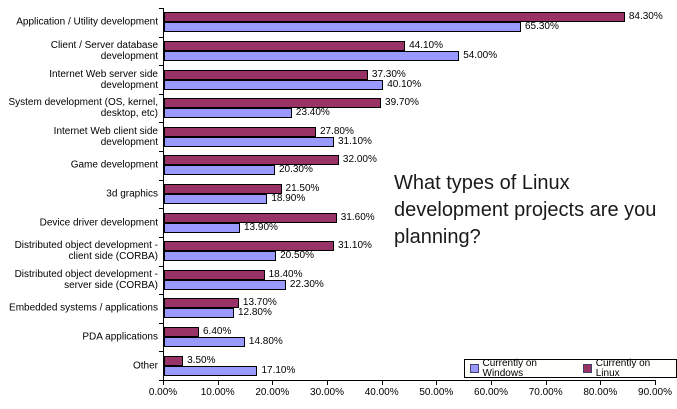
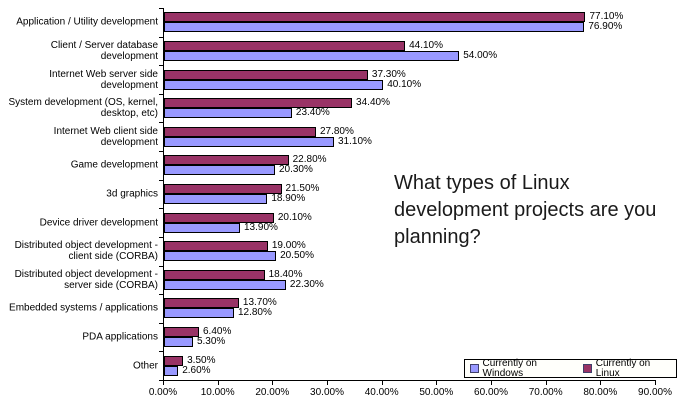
Currently on Windows/Application / Utility development: 65.30% -> 76.90%
Currently on Linux/Application / Utility development: 84.30% -> 77.10%
Currently on Linux/System development (OS, kernel, desktop, etc): 39.70% -> 34.40%
Currently on Linux/Game development: 32.00% -> 22.80%
Currently on Linux/Device driver development: 31.60% -> 20.10%
Currently on Linux/Distributed object development - client side (CORBA): 31.10% -> 19.00%
Currently on Windows/PDA applications: 14.80% -> 5.30%
Currently on Windows/Other: 17.10% -> 2.60%
